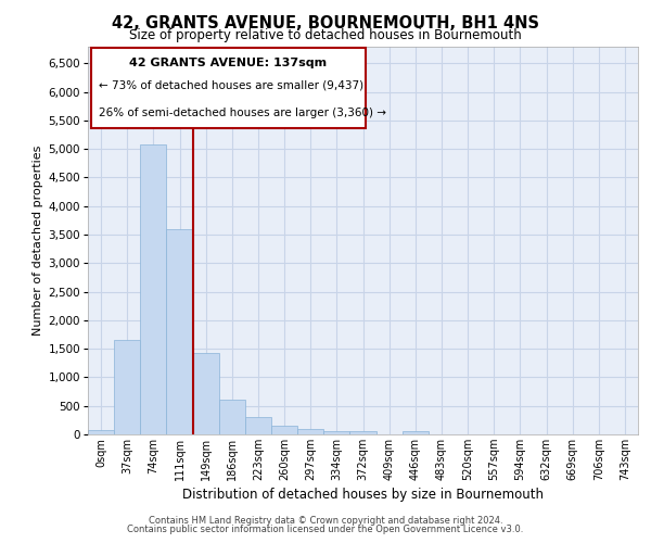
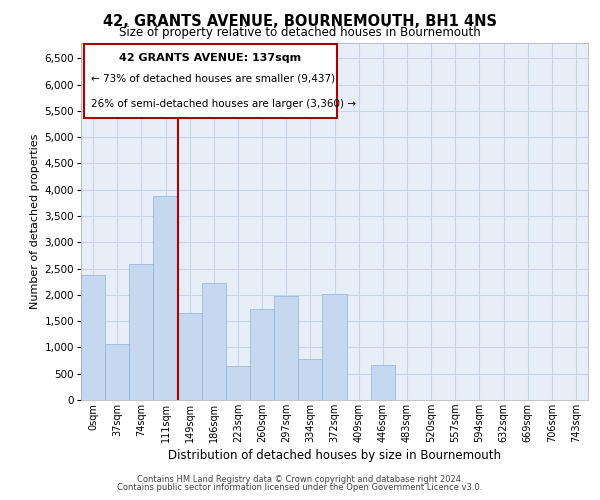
0sqm: 80 -> 2,380
37sqm: 1,660 -> 1,060
74sqm: 5,080 -> 2,580
111sqm: 3,600 -> 3,880
149sqm: 1,420 -> 1,660
186sqm: 610 -> 2,220
223sqm: 300 -> 640
260sqm: 160 -> 1,740
297sqm: 90 -> 1,980
334sqm: 60 -> 780
372sqm: 50 -> 2,020
446sqm: 50 -> 660
